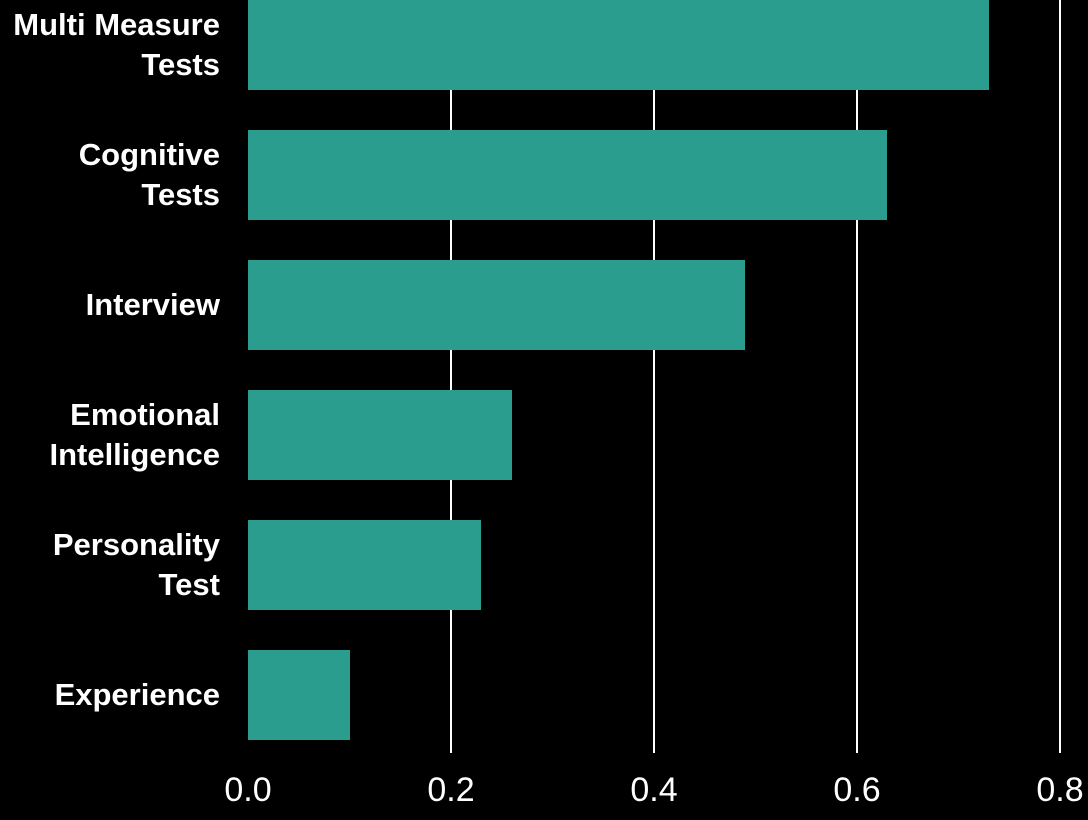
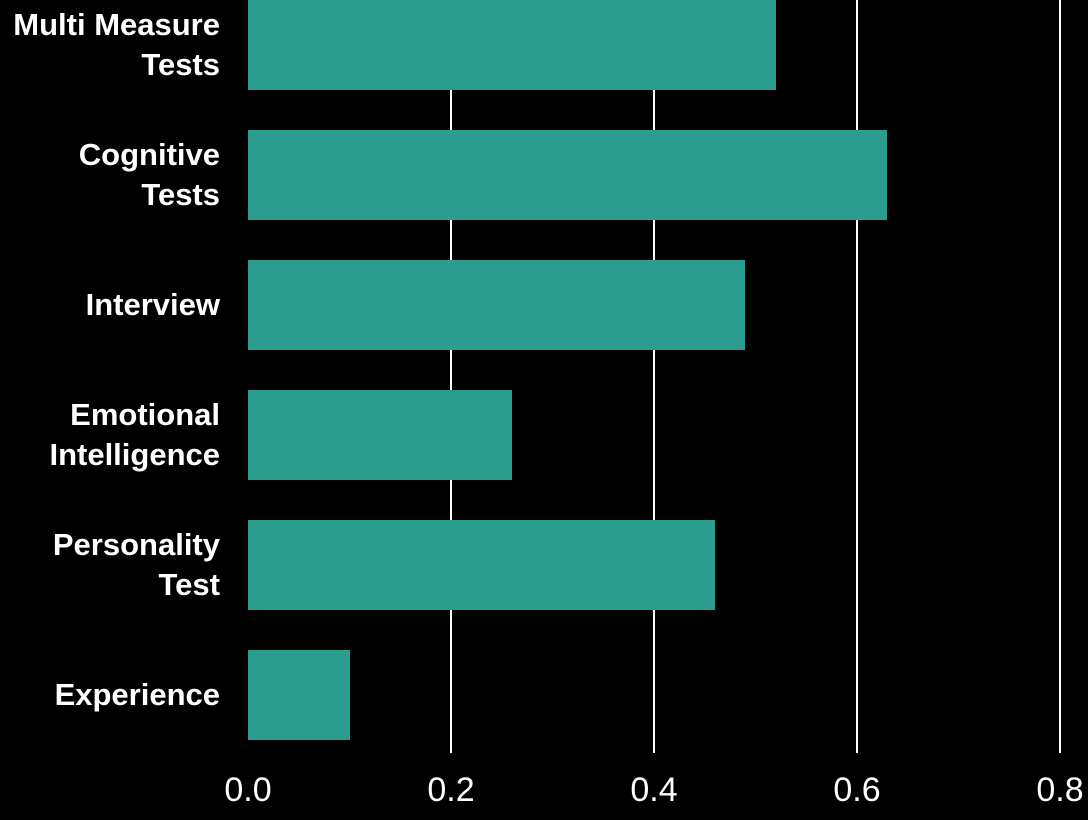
Multi Measure Tests: 0.73 -> 0.52
Personality Test: 0.23 -> 0.46
